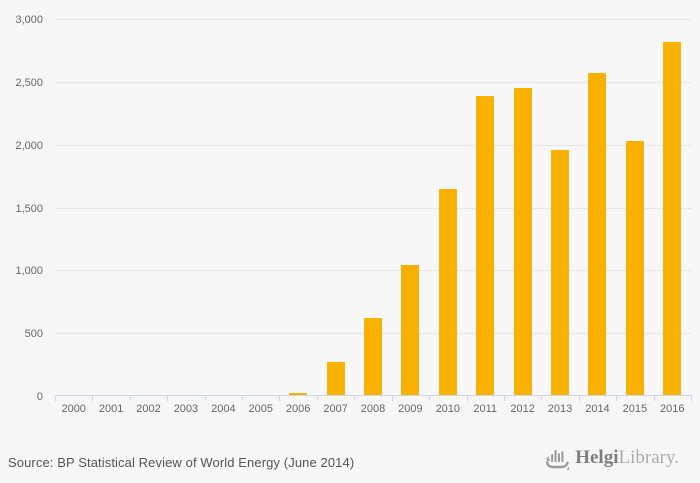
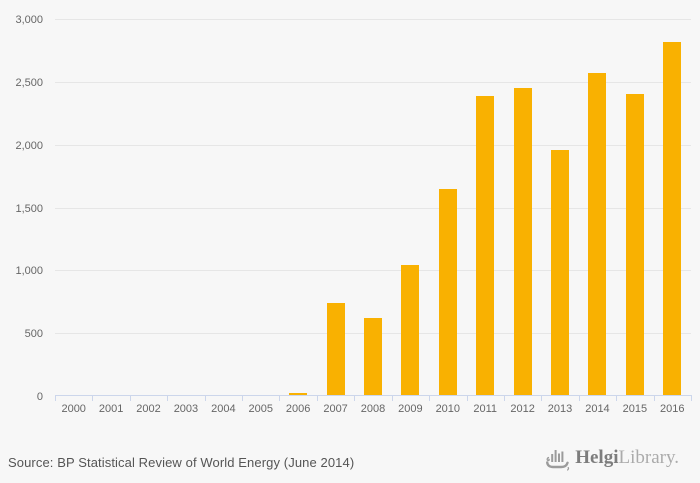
2007: 270 -> 740
2015: 2030 -> 2400
